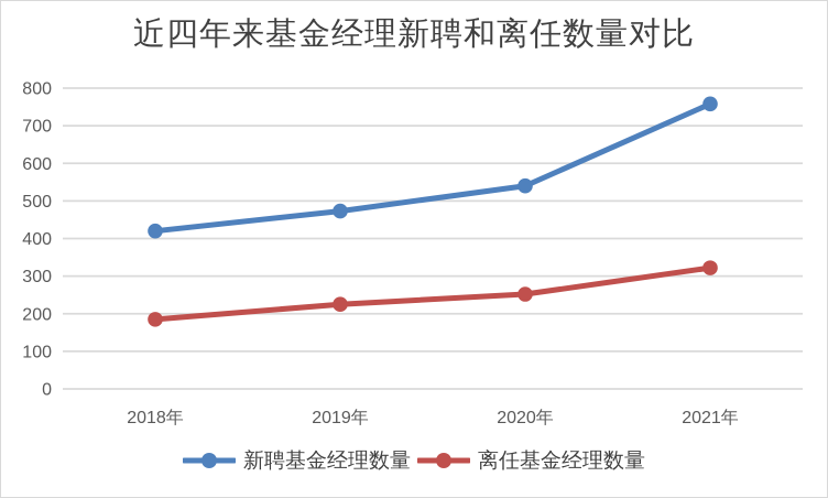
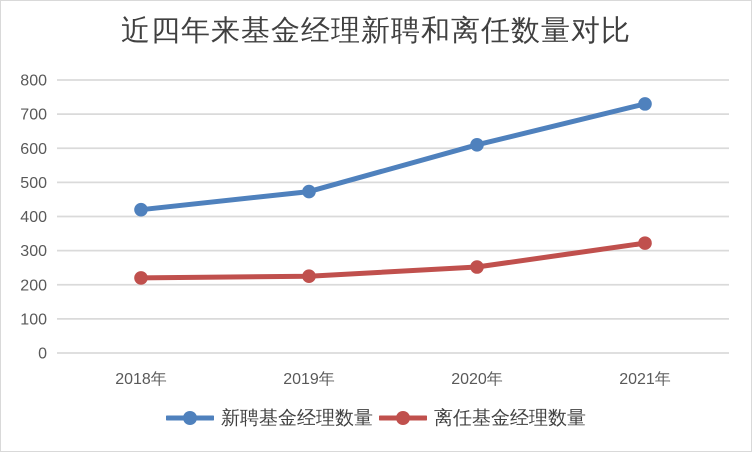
离任基金经理数量/2018年: 180 -> 220
新聘基金经理数量/2020年: 540 -> 610
新聘基金经理数量/2021年: 760 -> 730
